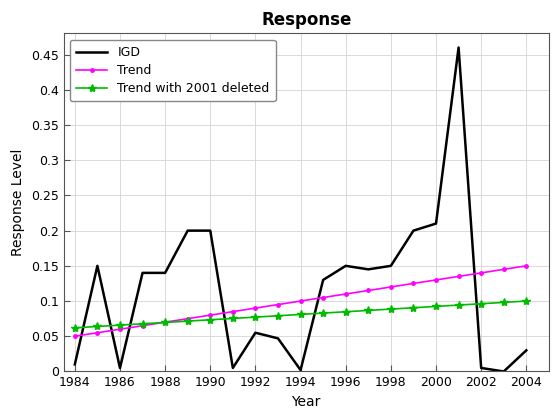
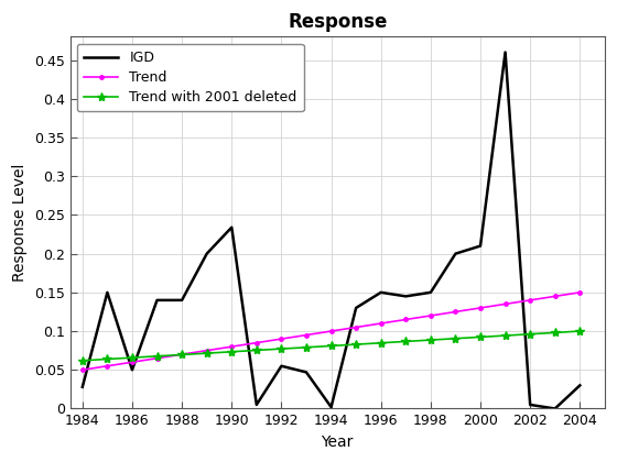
IGD/1984: 0.010 -> 0.028
IGD/1986: 0.005 -> 0.050
IGD/1990: 0.200 -> 0.234
